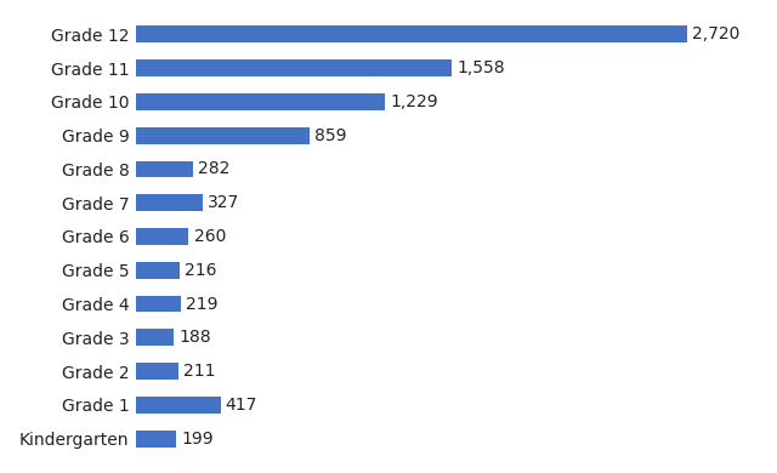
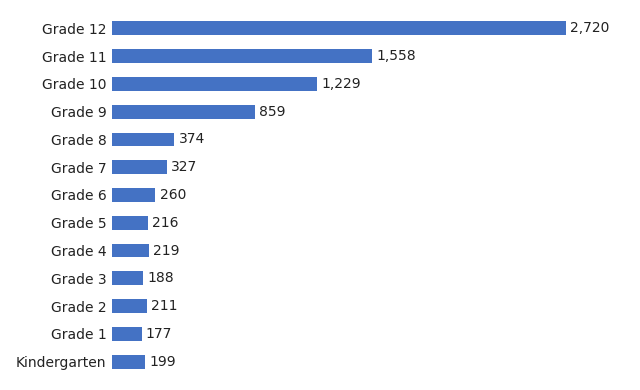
Grade 8: 282 -> 374
Grade 1: 417 -> 177
